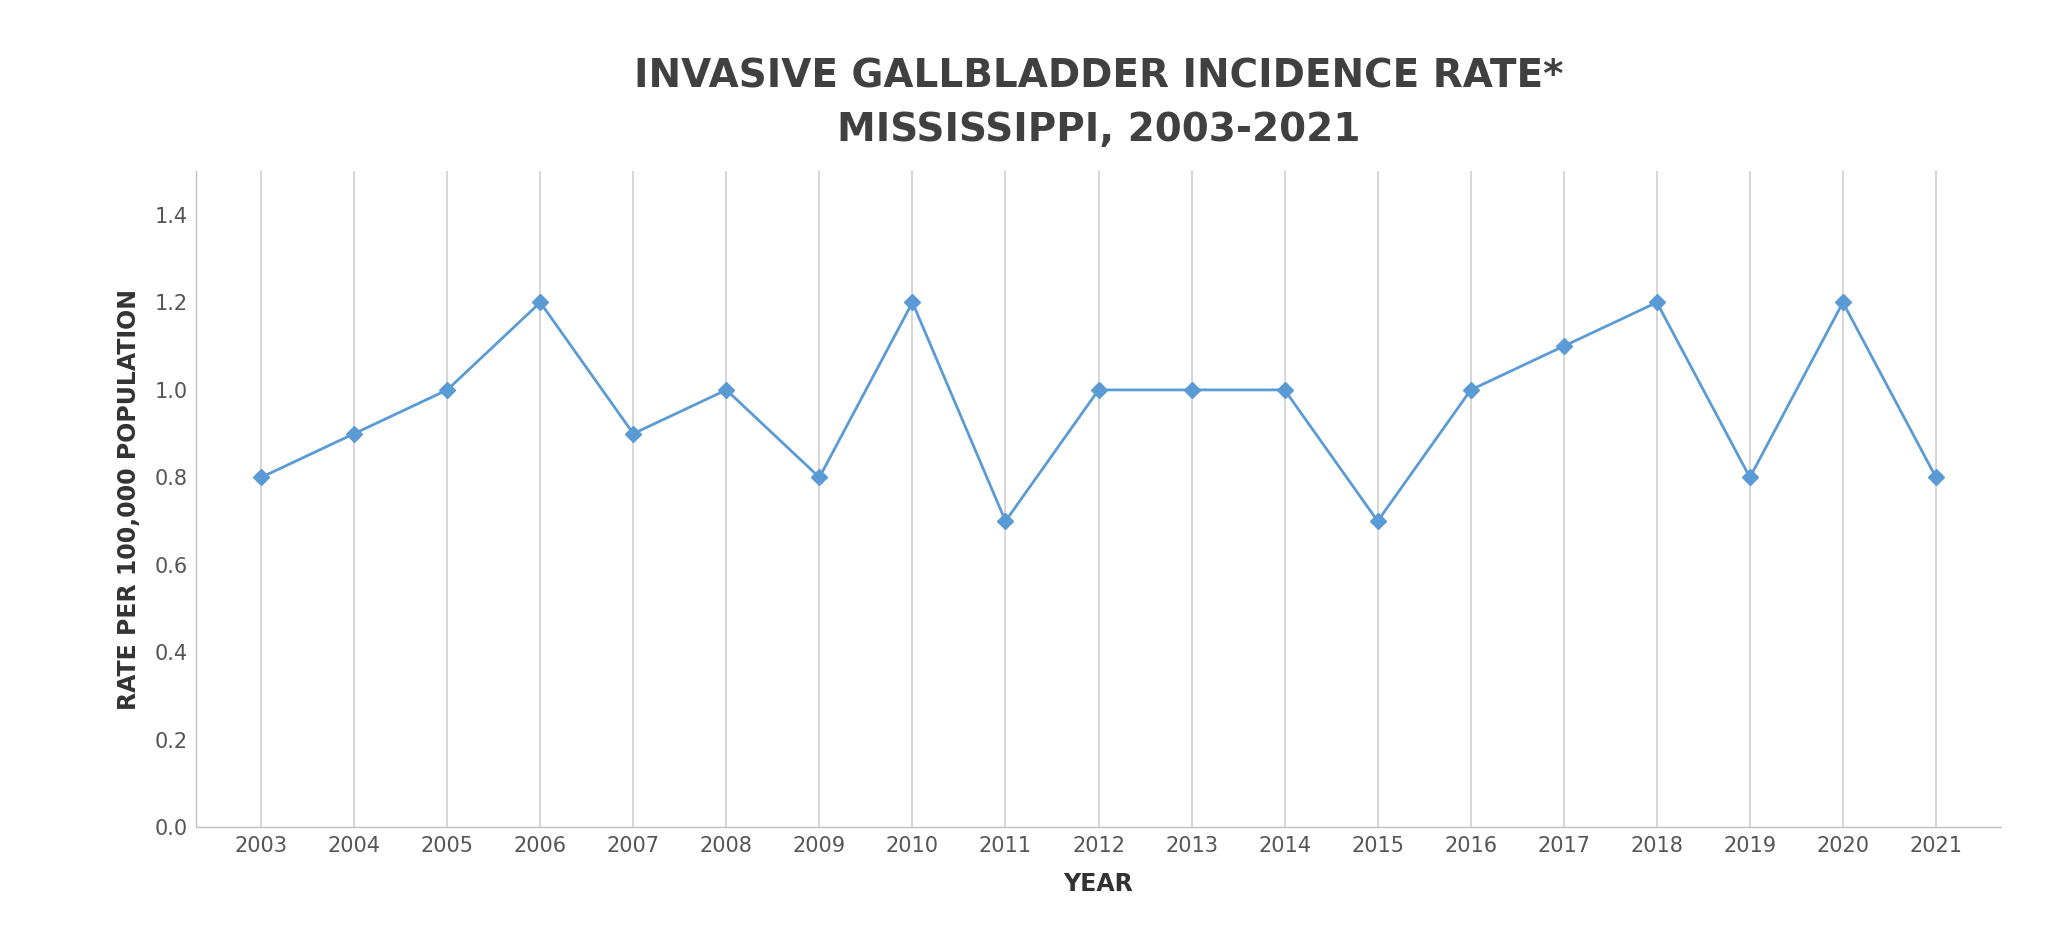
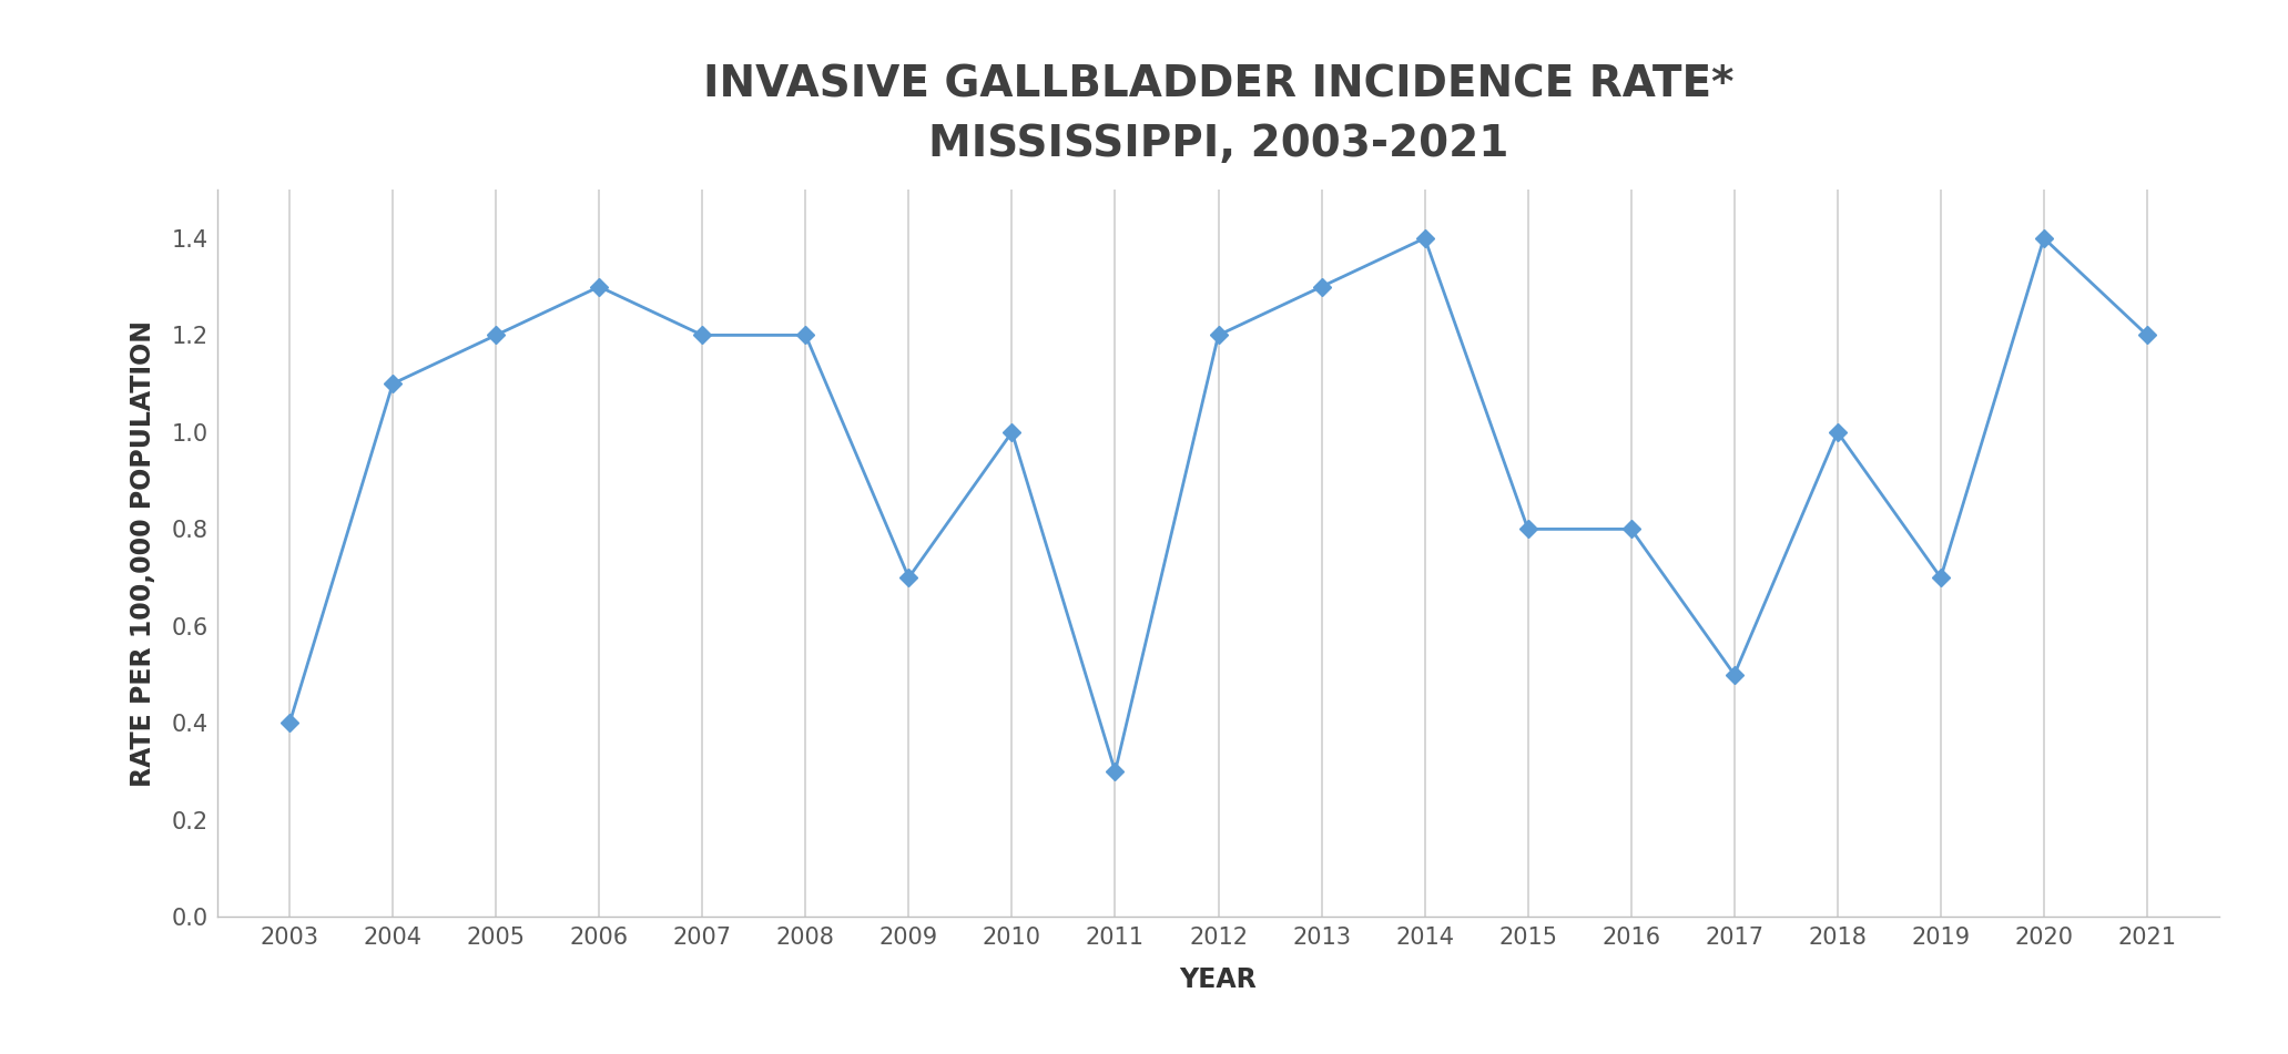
2003: 0.8 -> 0.4
2004: 0.9 -> 1.1
2005: 1.0 -> 1.2
2006: 1.2 -> 1.3
2007: 0.9 -> 1.2
2008: 1.0 -> 1.2
2009: 0.8 -> 0.7
2010: 1.2 -> 1.0
2011: 0.7 -> 0.3
2012: 1.0 -> 1.2
2013: 1.0 -> 1.3
2014: 1.0 -> 1.4
2015: 0.7 -> 0.8
2016: 1.0 -> 0.8
2017: 1.1 -> 0.5
2018: 1.2 -> 1.0
2019: 0.8 -> 0.7
2020: 1.2 -> 1.4
2021: 0.8 -> 1.2
